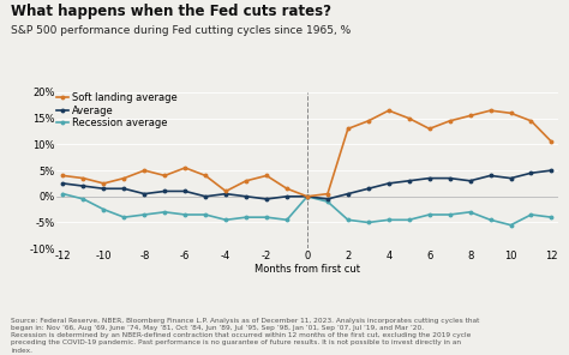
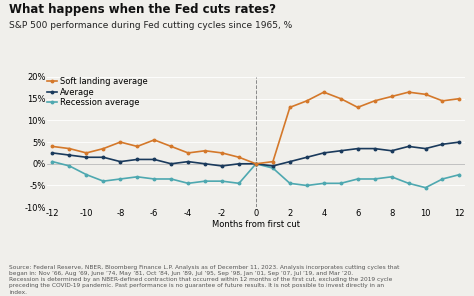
Soft landing average/-4: 1.0% -> 2.5%
Soft landing average/-2: 4.0% -> 2.5%
Soft landing average/12: 10.5% -> 15.0%
Recession average/12: -4.0% -> -2.5%
